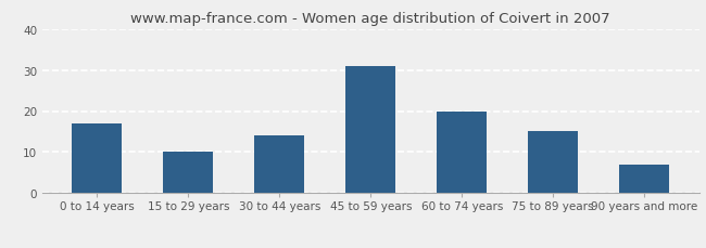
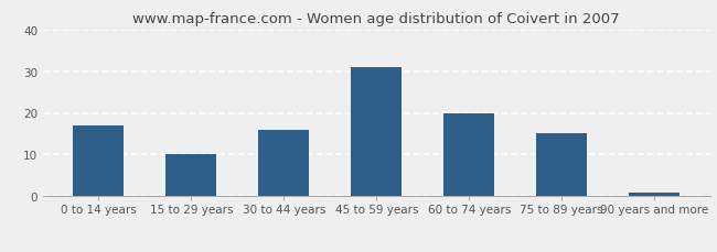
30 to 44 years: 14 -> 16
90 years and more: 7 -> 1
